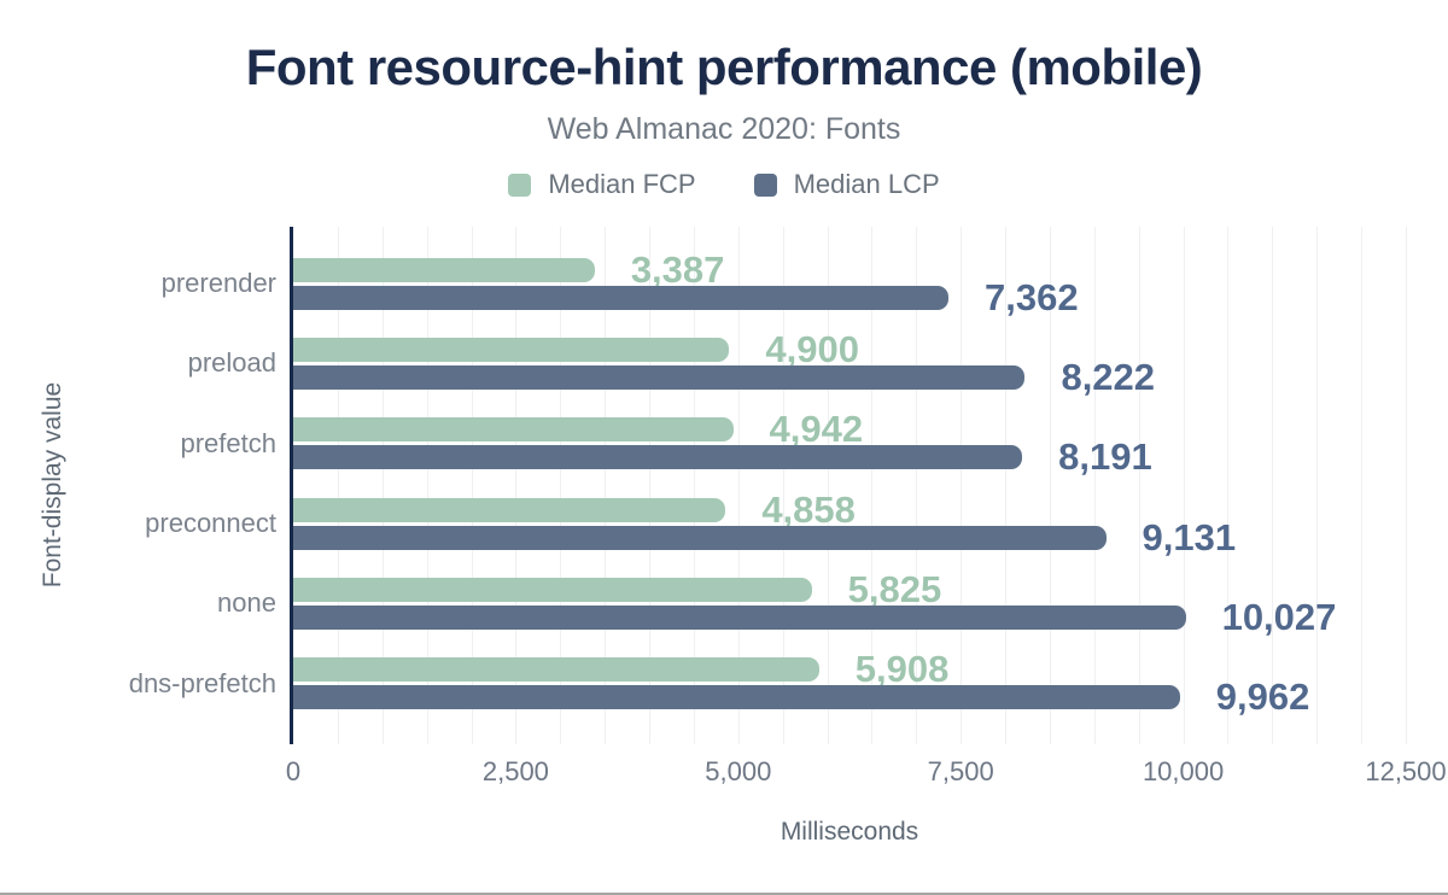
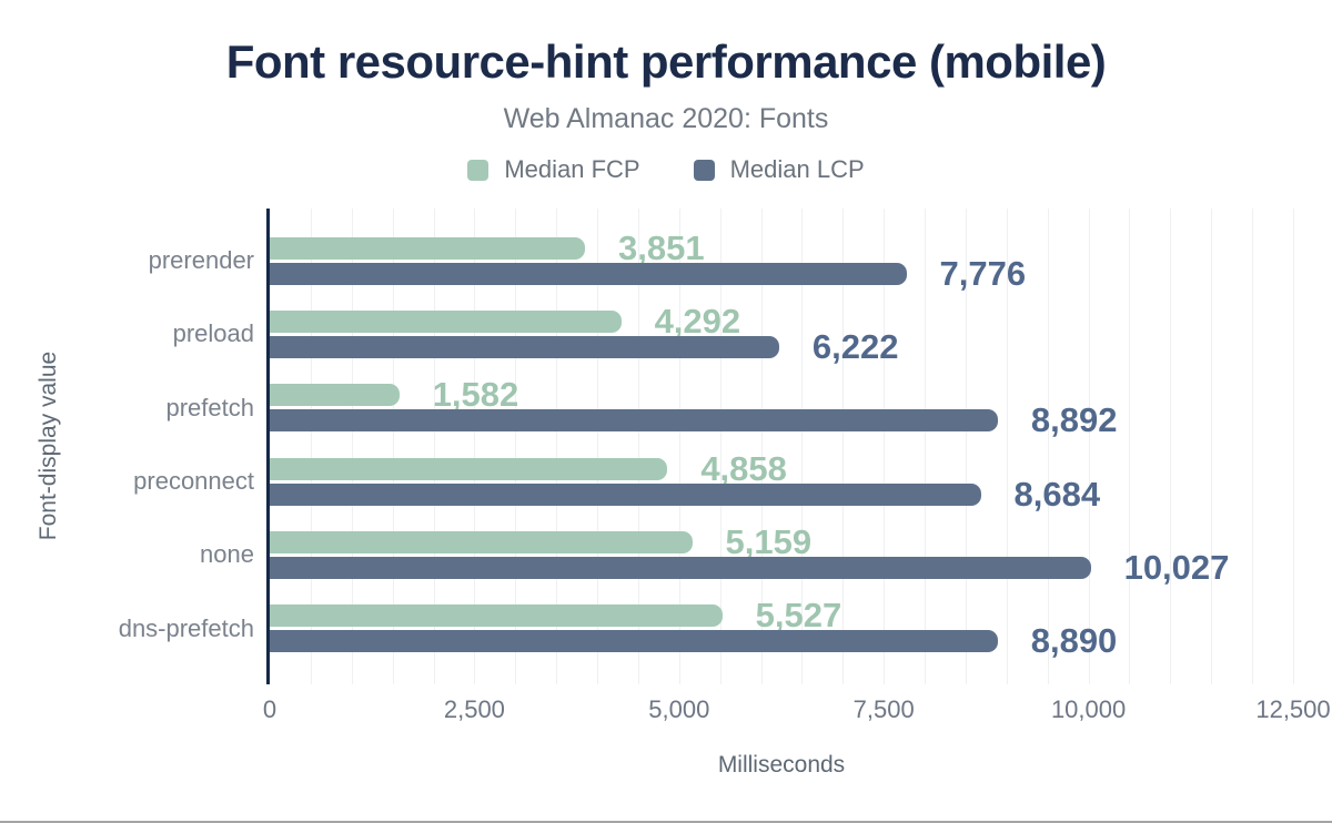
Median FCP/prerender: 3,387 -> 3,851
Median LCP/prerender: 7,362 -> 7,776
Median FCP/preload: 4,900 -> 4,292
Median LCP/preload: 8,222 -> 6,222
Median FCP/prefetch: 4,942 -> 1,582
Median LCP/prefetch: 8,191 -> 8,892
Median LCP/preconnect: 9,131 -> 8,684
Median FCP/none: 5,825 -> 5,159
Median FCP/dns-prefetch: 5,908 -> 5,527
Median LCP/dns-prefetch: 9,962 -> 8,890
